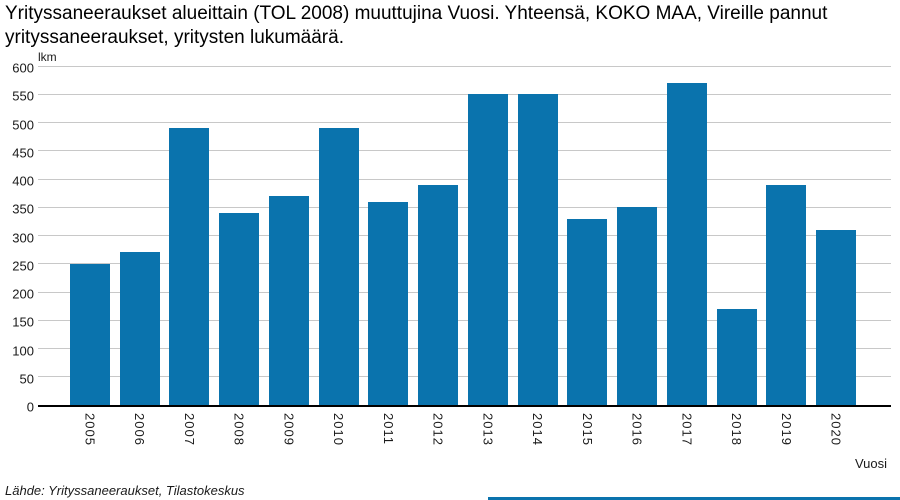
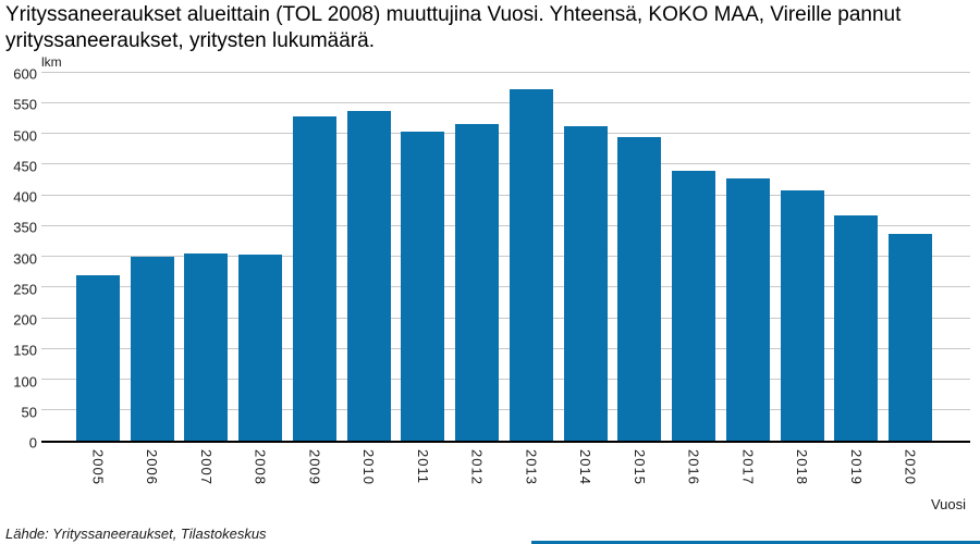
2005: 250 -> 270
2006: 270 -> 300
2007: 490 -> 300
2008: 340 -> 300
2009: 370 -> 530
2010: 490 -> 540
2011: 360 -> 500
2012: 390 -> 520
2013: 550 -> 570
2014: 550 -> 510
2015: 330 -> 490
2016: 350 -> 440
2017: 570 -> 430
2018: 170 -> 410
2019: 390 -> 370
2020: 310 -> 340
